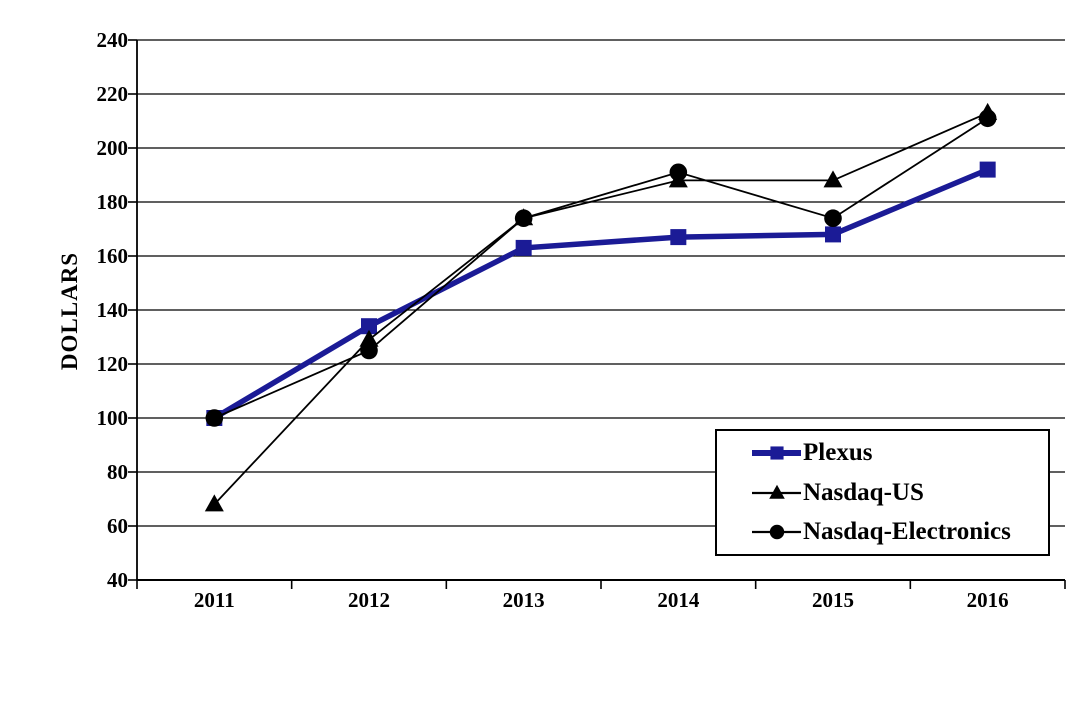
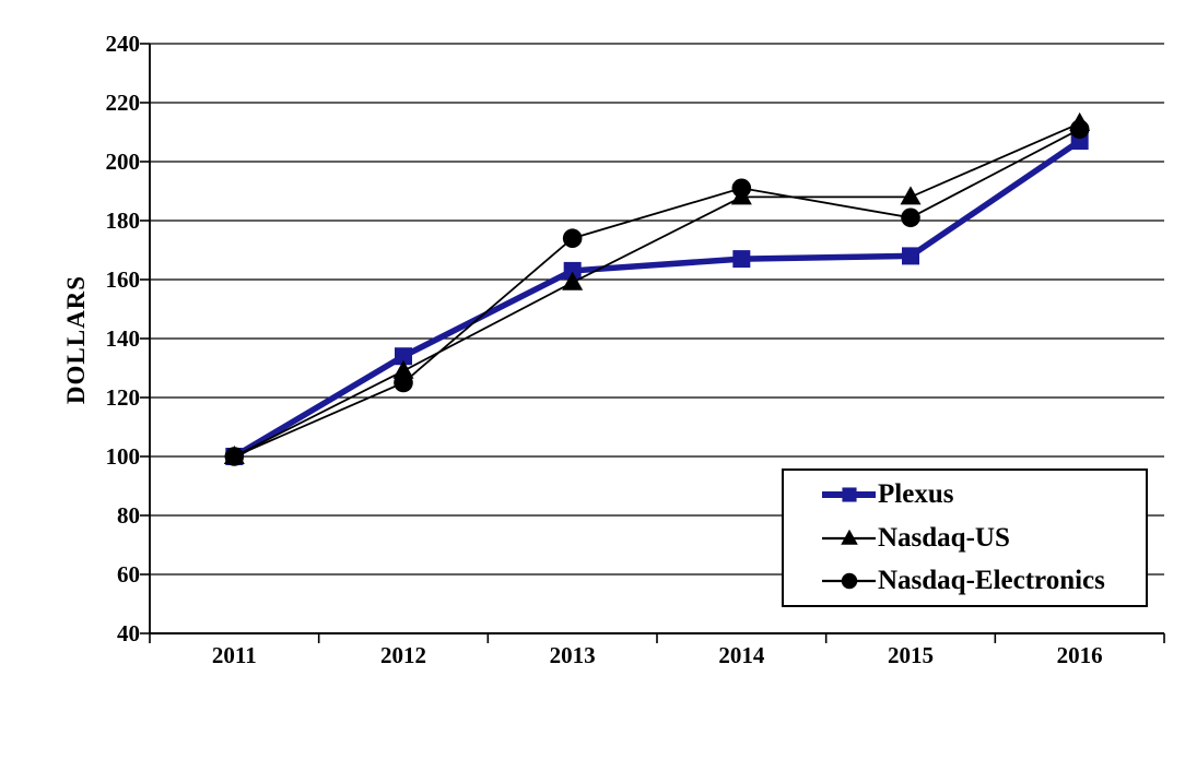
Nasdaq-US/2011: 68 -> 100
Nasdaq-US/2013: 174 -> 159
Nasdaq-Electronics/2015: 174 -> 181
Plexus/2016: 192 -> 207
